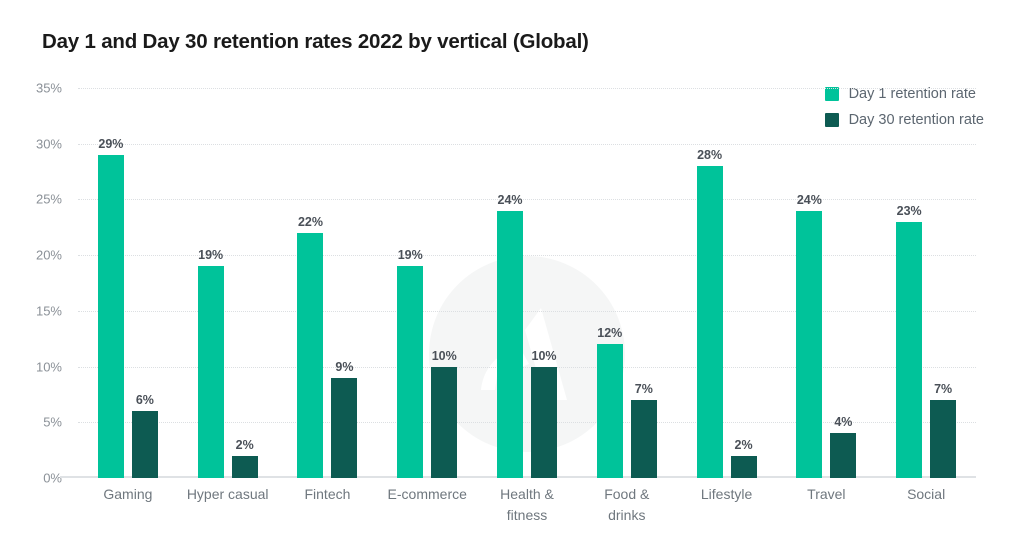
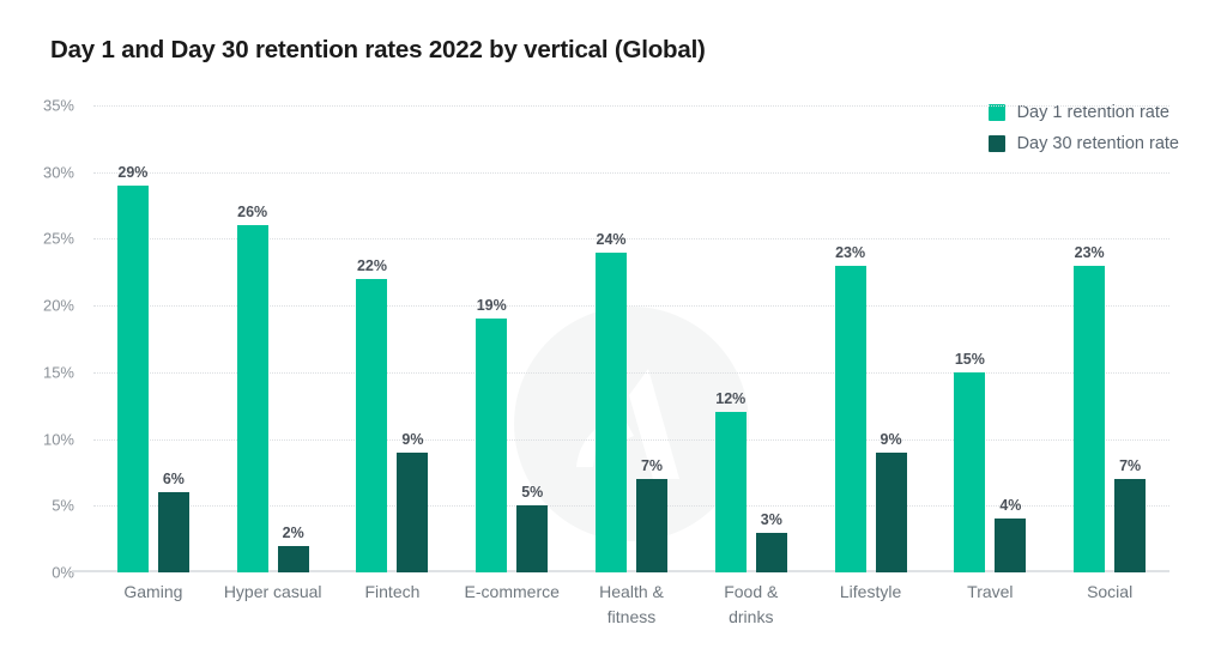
Day 1 retention rate/Hyper casual: 19% -> 26%
Day 30 retention rate/E-commerce: 10% -> 5%
Day 30 retention rate/Health & fitness: 10% -> 7%
Day 30 retention rate/Food & drinks: 7% -> 3%
Day 1 retention rate/Lifestyle: 28% -> 23%
Day 30 retention rate/Lifestyle: 2% -> 9%
Day 1 retention rate/Travel: 24% -> 15%
